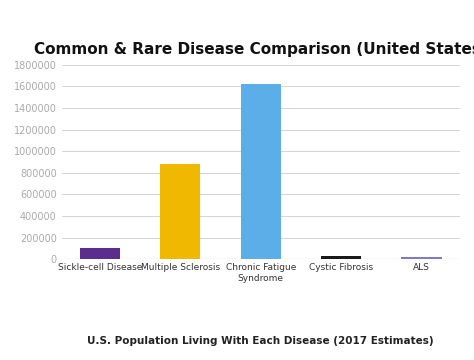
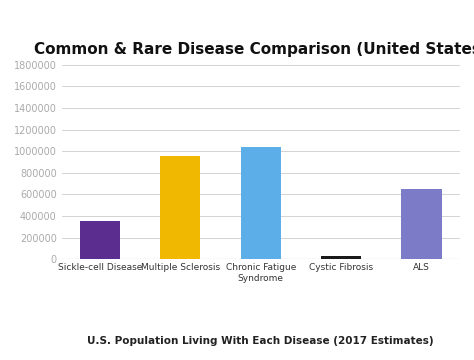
Sickle-cell Disease: 100000 -> 350000
Multiple Sclerosis: 880000 -> 960000
Chronic Fatigue Syndrome: 1620000 -> 1040000
ALS: 20000 -> 650000
